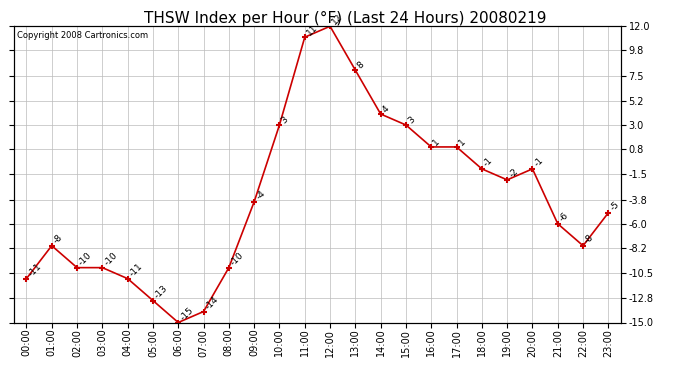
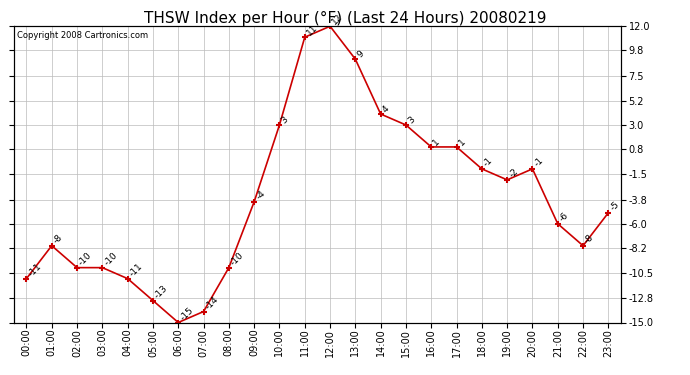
13:00: 8 -> 9
